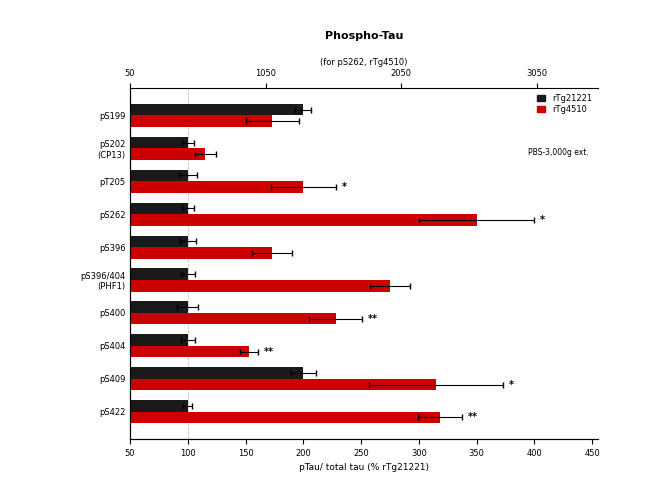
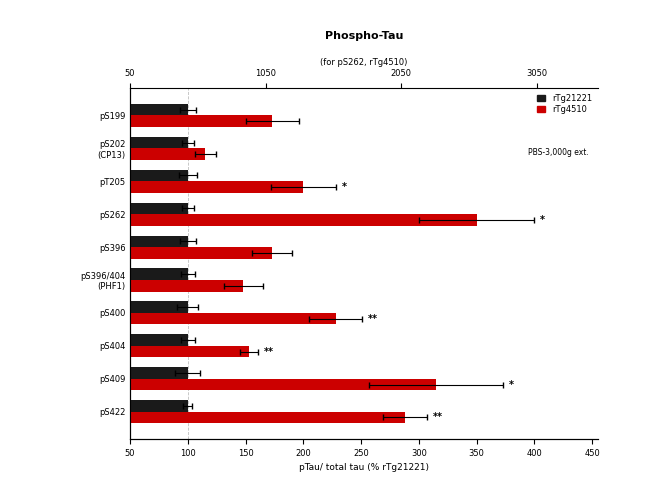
rTg21221/pS199: 200 -> 100
rTg4510/pS396/404 (PHF1): 275 -> 148
rTg21221/pS409: 200 -> 100
rTg4510/pS422: 318 -> 288
